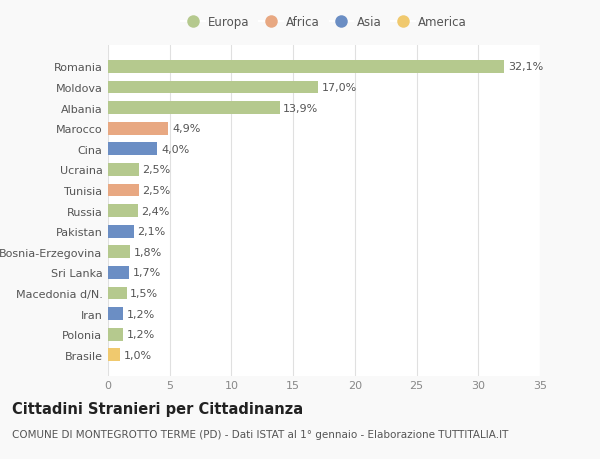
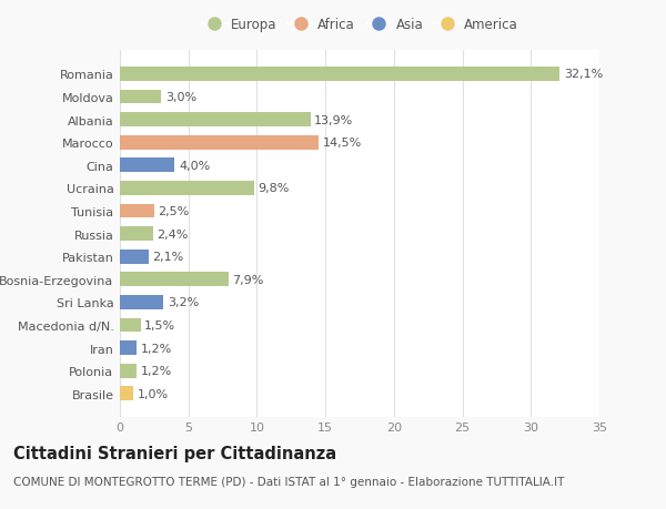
Moldova: 17,0% -> 3,0%
Marocco: 4,9% -> 14,5%
Ucraina: 2,5% -> 9,8%
Bosnia-Erzegovina: 1,8% -> 7,9%
Sri Lanka: 1,7% -> 3,2%
